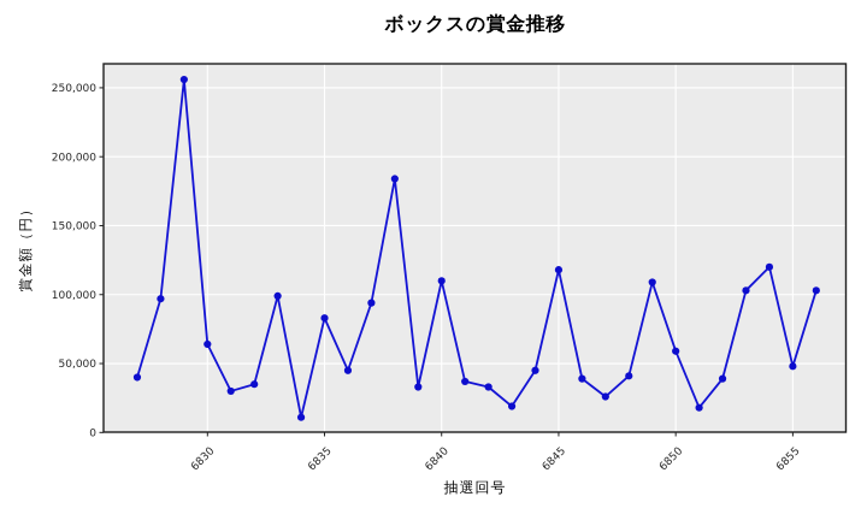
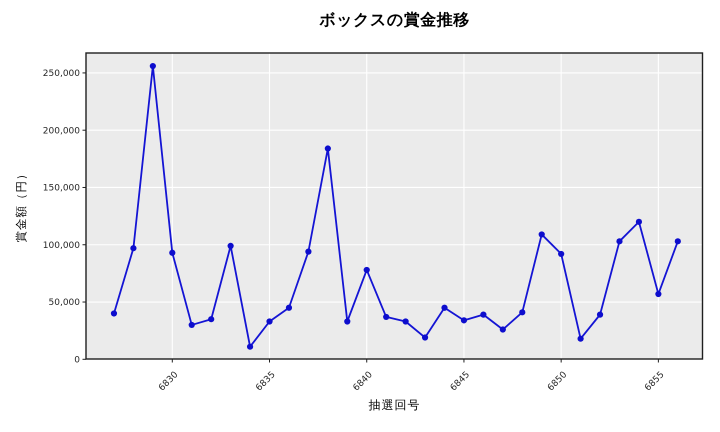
6830: 64000 -> 93000
6835: 83000 -> 33000
6840: 110000 -> 78000
6845: 118000 -> 34000
6850: 59000 -> 92000
6855: 48000 -> 57000
